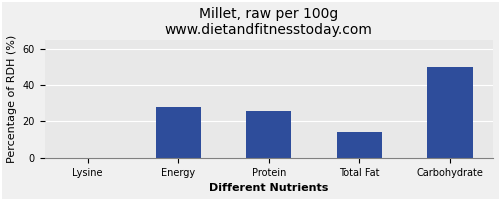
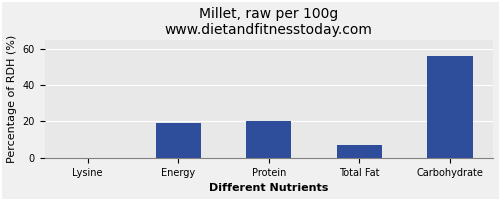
Energy: 28 -> 19
Protein: 26 -> 20
Total Fat: 14 -> 7
Carbohydrate: 50 -> 56
